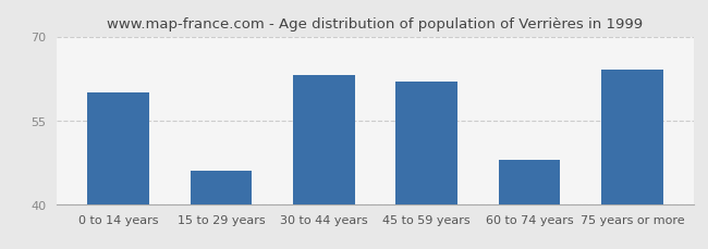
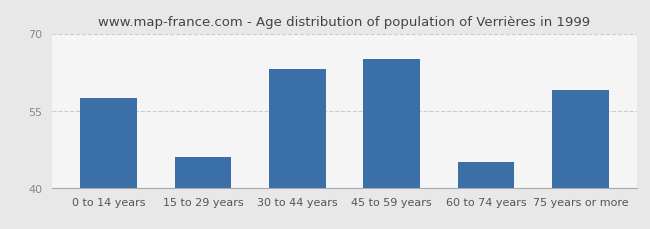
0 to 14 years: 60.0 -> 57.5
45 to 59 years: 62.0 -> 65.0
60 to 74 years: 48.0 -> 45.0
75 years or more: 64.0 -> 59.0
